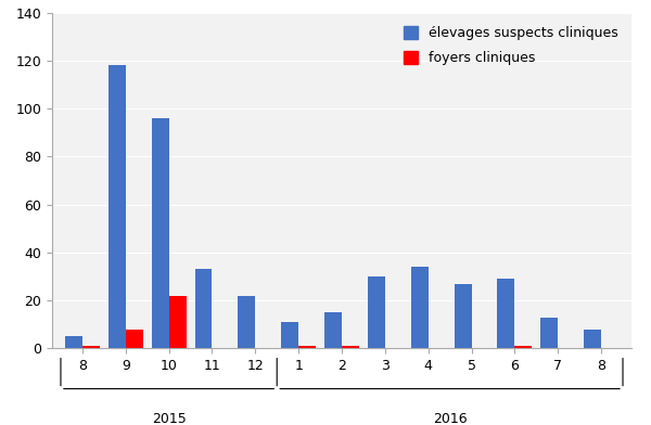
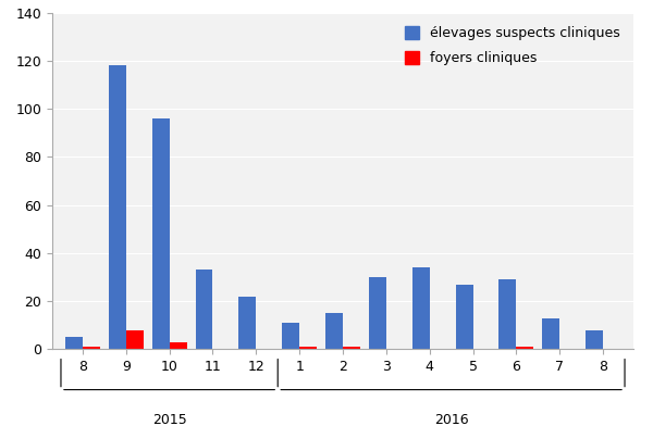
foyers cliniques/10: 22 -> 3
